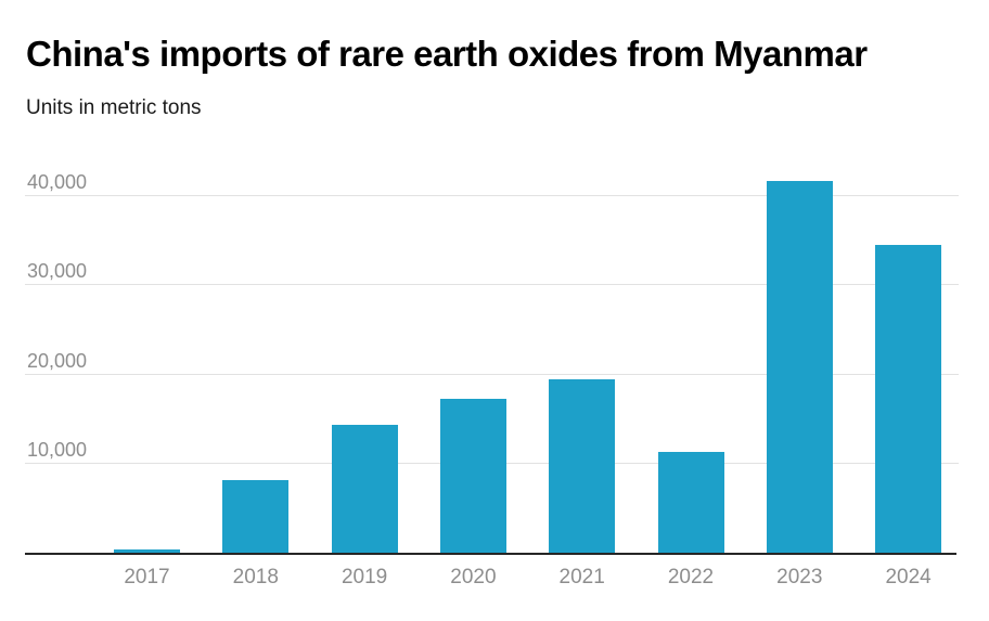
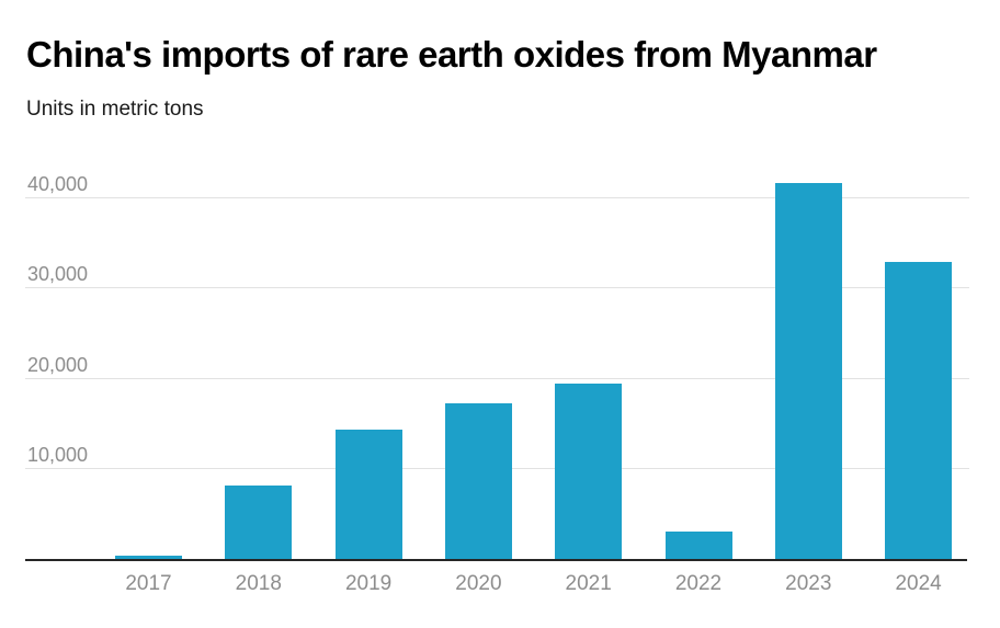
2022: 11000 -> 3000
2024: 34000 -> 33000
